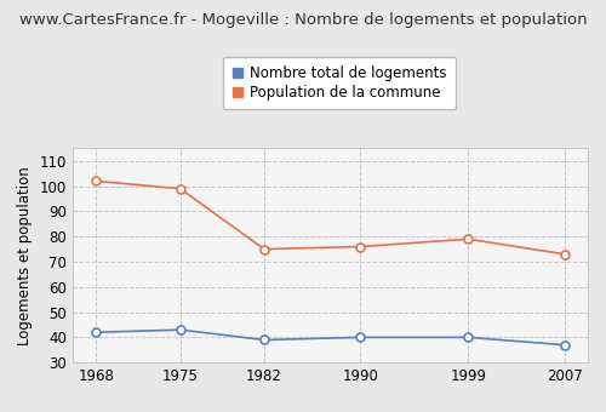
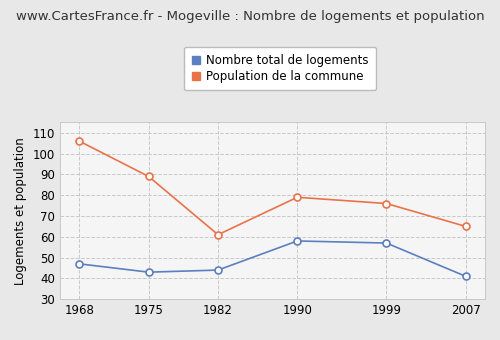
Nombre total de logements/1968: 42 -> 47
Population de la commune/1968: 102 -> 106
Population de la commune/1975: 99 -> 89
Nombre total de logements/1982: 39 -> 44
Population de la commune/1982: 75 -> 61
Nombre total de logements/1990: 40 -> 58
Population de la commune/1990: 76 -> 79
Nombre total de logements/1999: 40 -> 57
Population de la commune/1999: 79 -> 76
Nombre total de logements/2007: 37 -> 41
Population de la commune/2007: 73 -> 65
